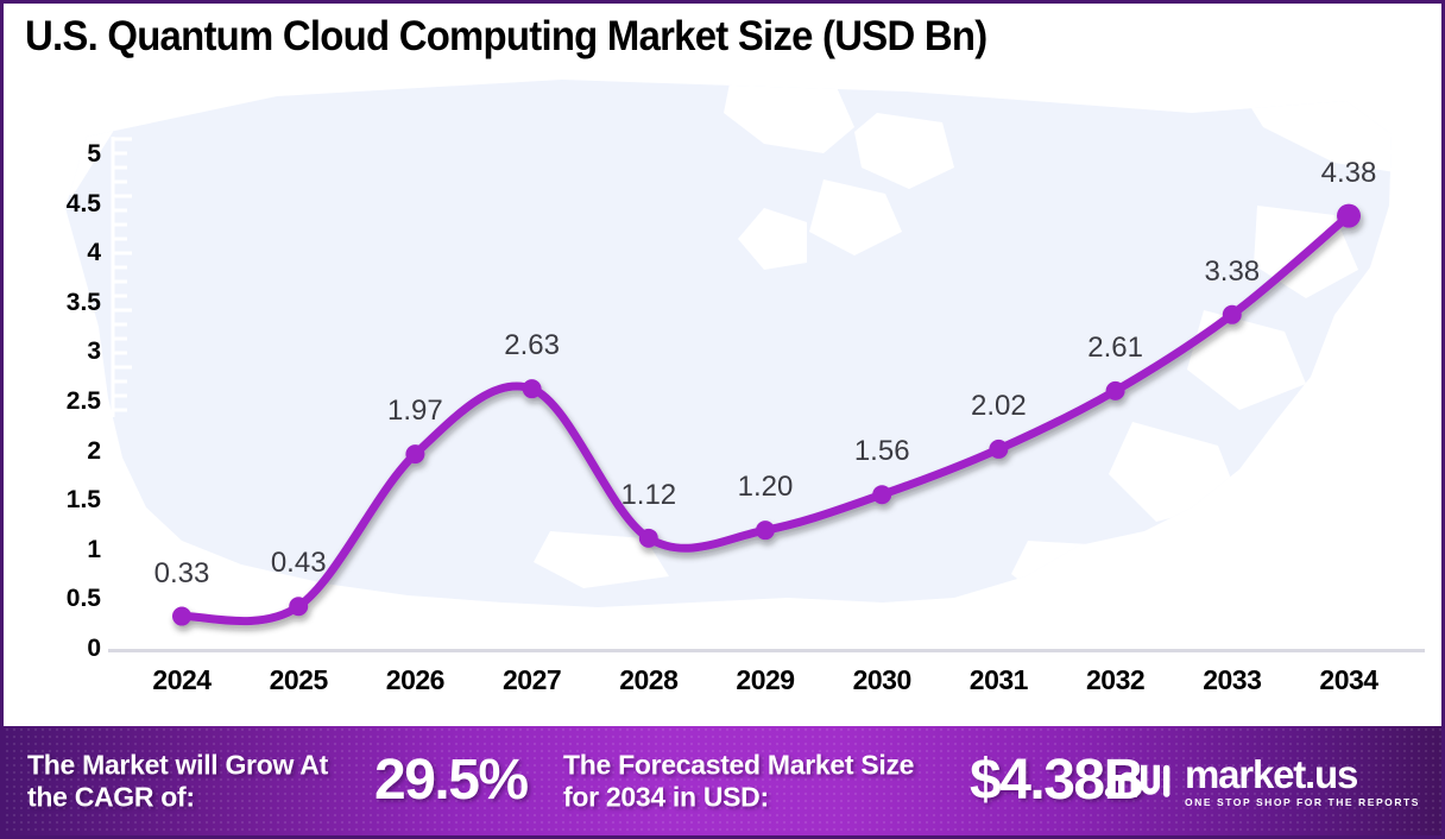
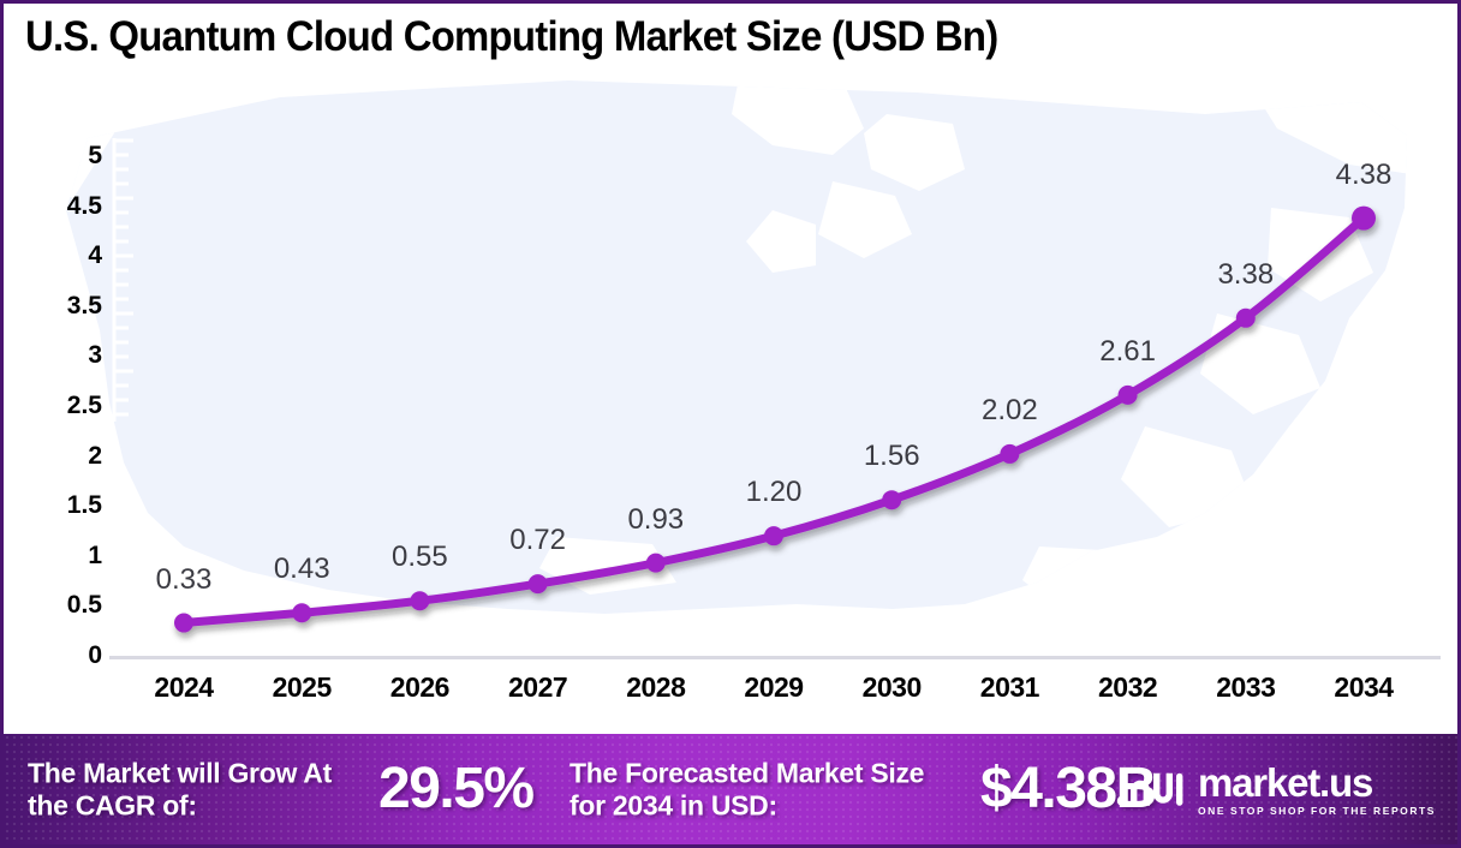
2026: 1.97 -> 0.55
2027: 2.63 -> 0.72
2028: 1.12 -> 0.93
